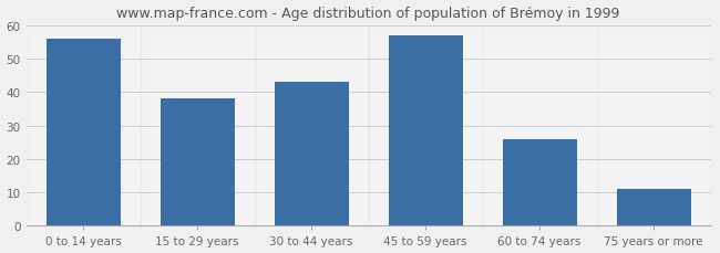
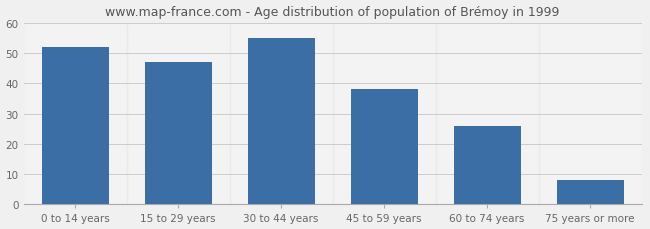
0 to 14 years: 56 -> 52
15 to 29 years: 38 -> 47
30 to 44 years: 43 -> 55
45 to 59 years: 57 -> 38
75 years or more: 11 -> 8
